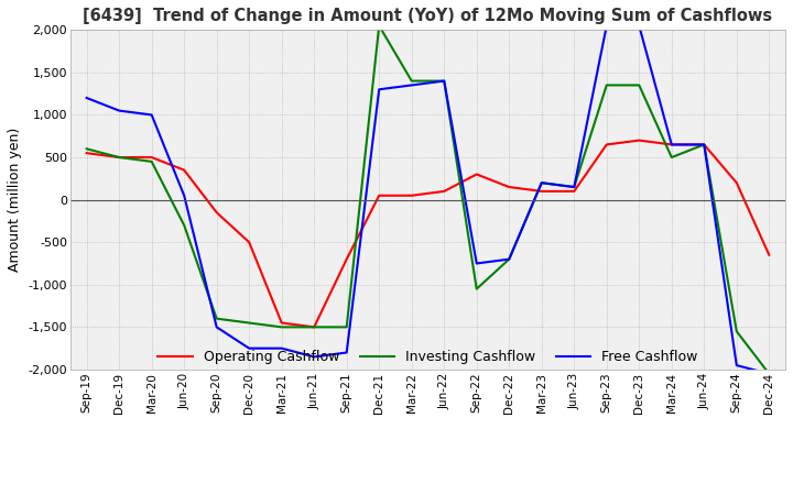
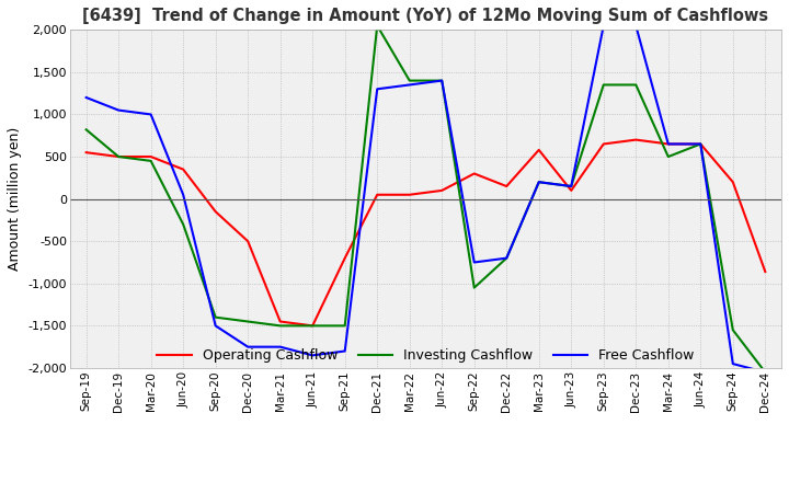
Investing Cashflow/Sep-19: 600 -> 820
Operating Cashflow/Mar-23: 100 -> 580
Operating Cashflow/Dec-24: -650 -> -860
